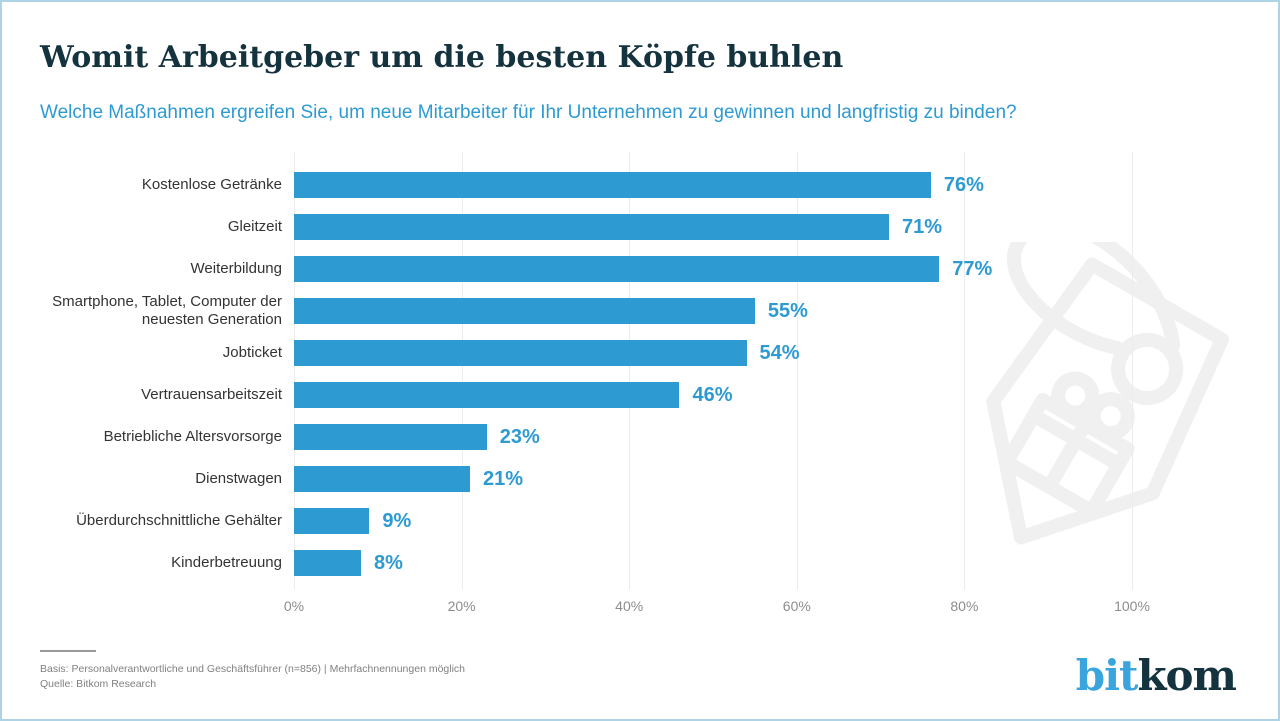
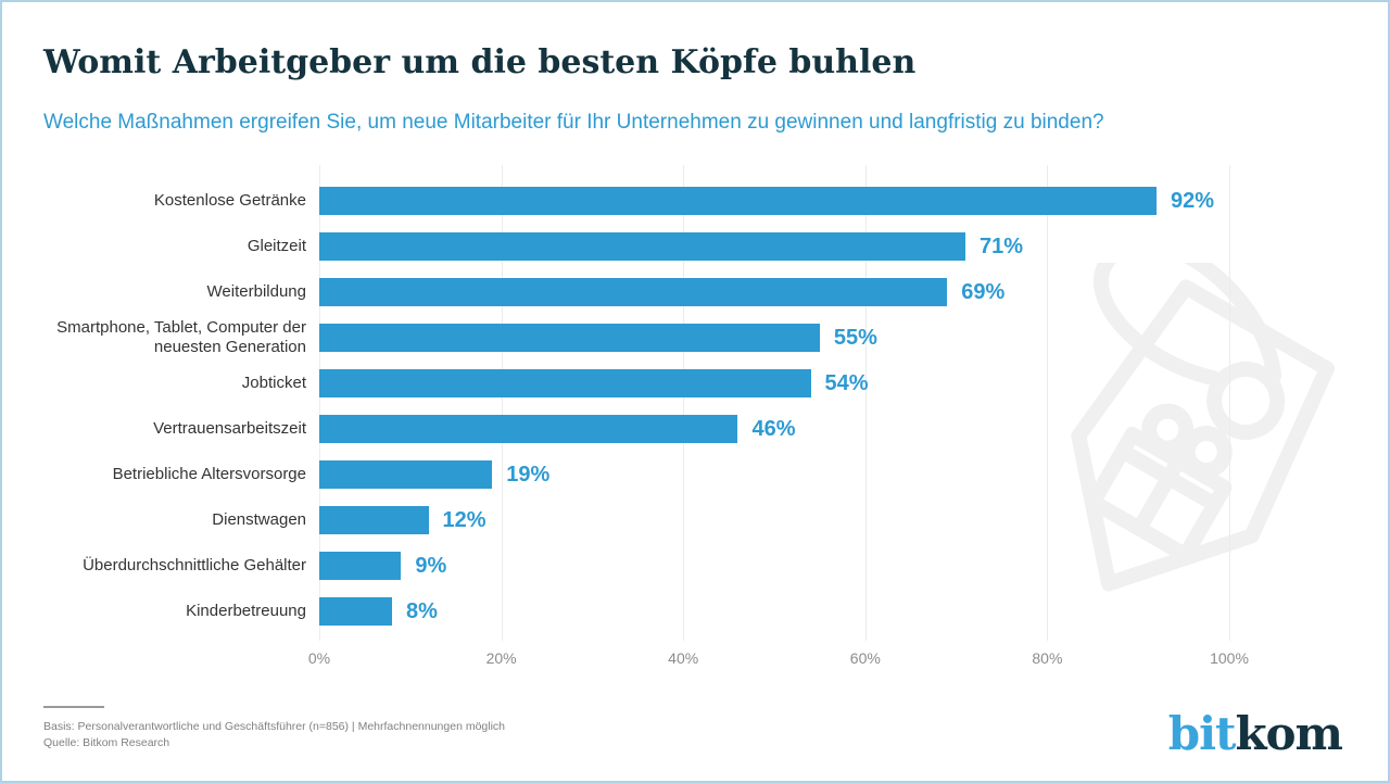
Kostenlose Getränke: 76% -> 92%
Weiterbildung: 77% -> 69%
Betriebliche Altersvorsorge: 23% -> 19%
Dienstwagen: 21% -> 12%
